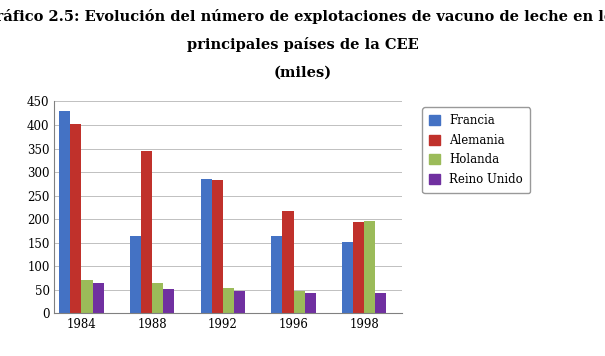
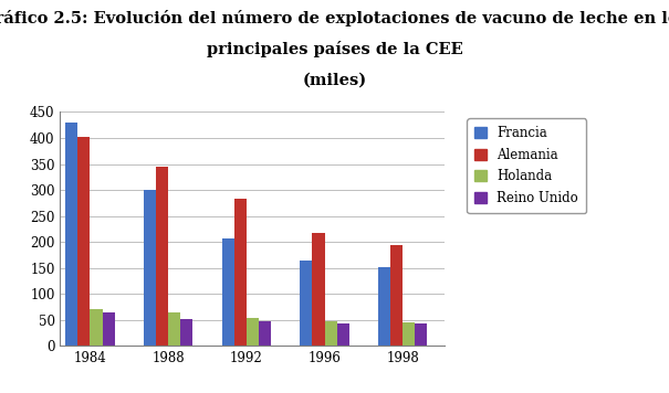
Francia/1988: 165 -> 300
Francia/1992: 285 -> 207
Holanda/1998: 195 -> 45
